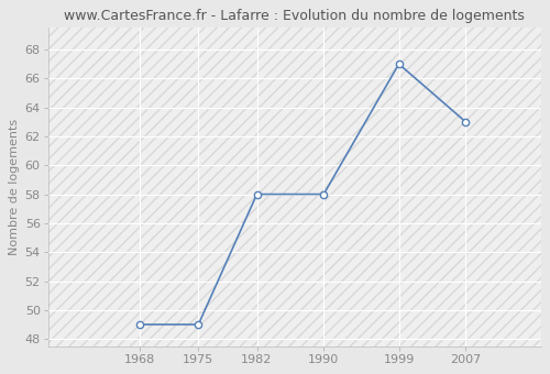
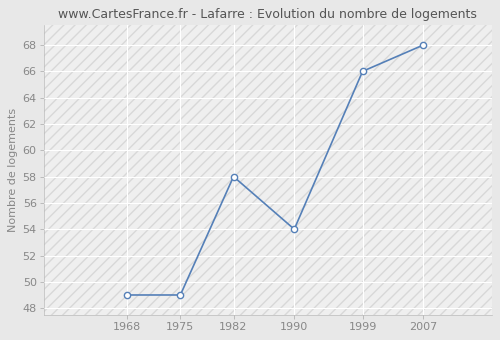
1990: 58 -> 54
1999: 67 -> 66
2007: 63 -> 68
